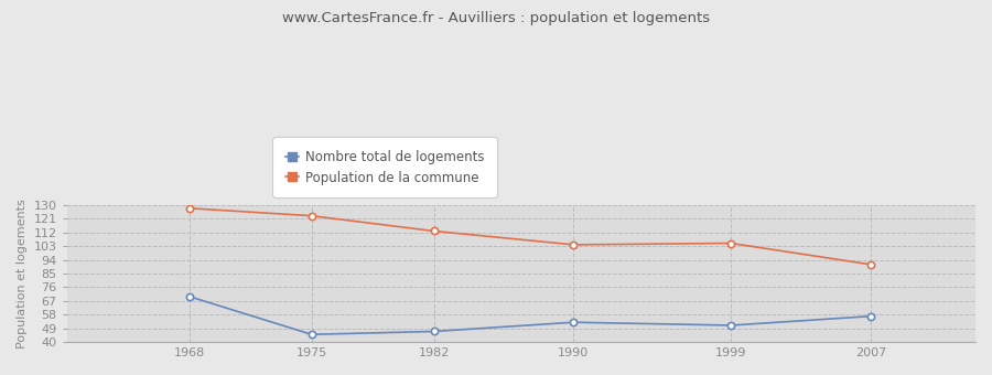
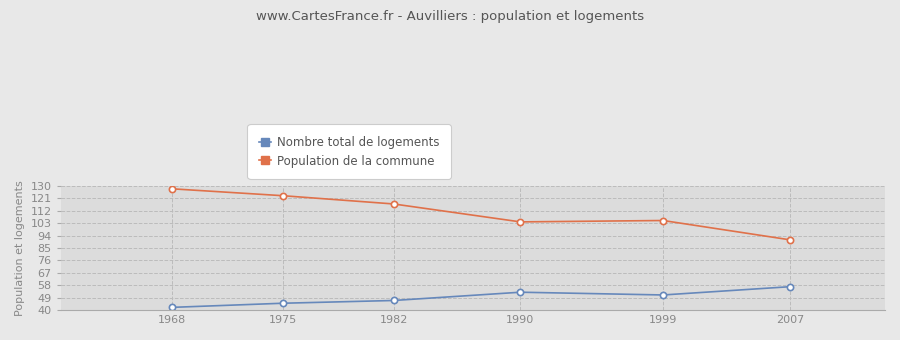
Nombre total de logements/1968: 70 -> 42
Population de la commune/1982: 113 -> 117
